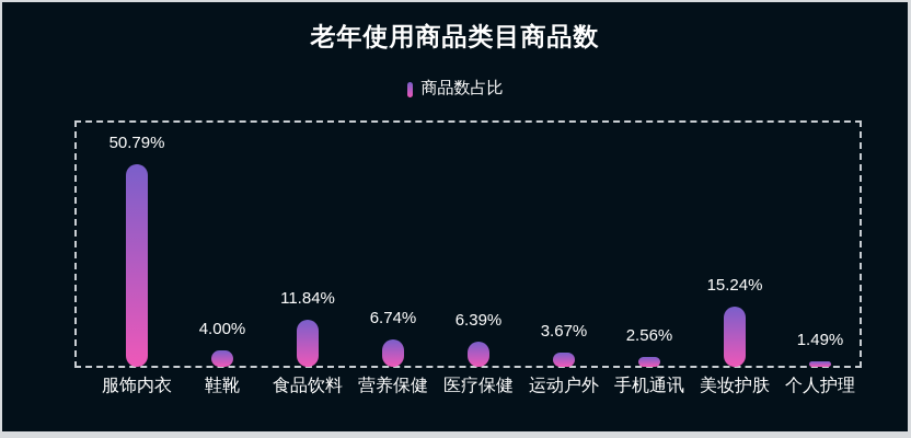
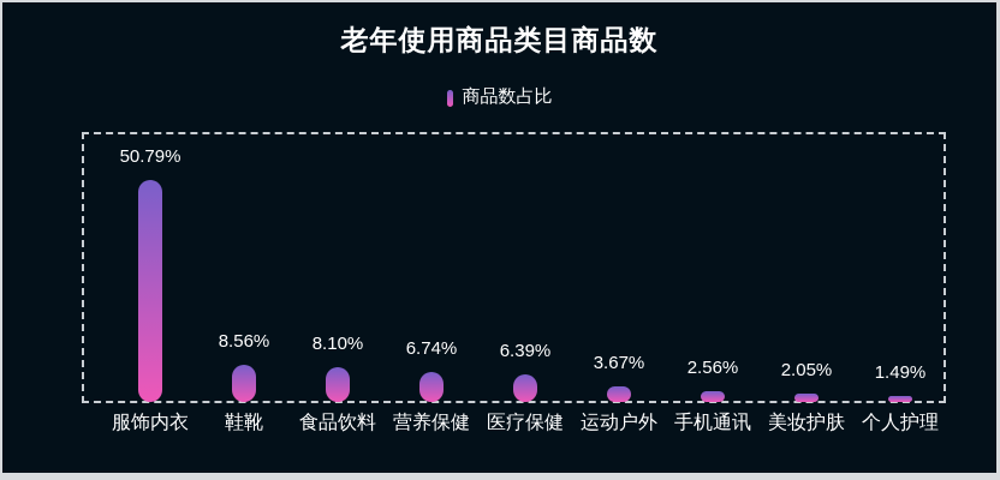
鞋靴: 4.00% -> 8.56%
食品饮料: 11.84% -> 8.10%
美妆护肤: 15.24% -> 2.05%
